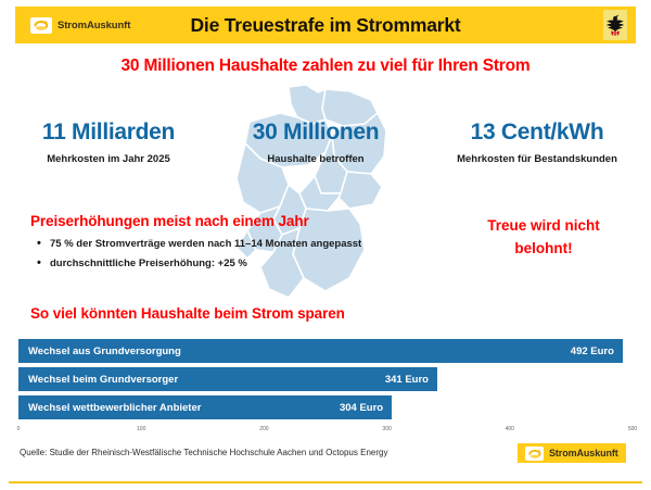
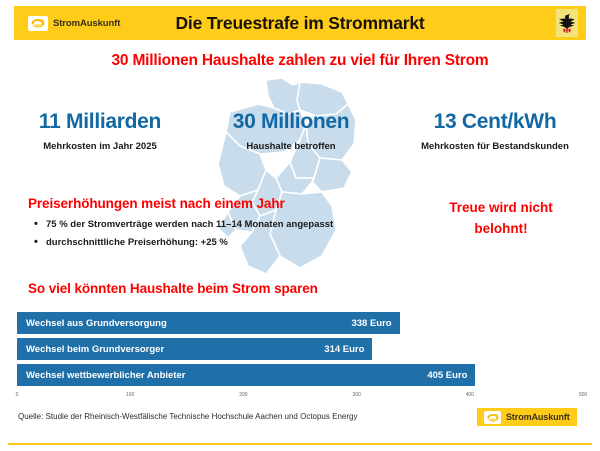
Wechsel aus Grundversorgung: 492 -> 338
Wechsel beim Grundversorger: 341 -> 314
Wechsel wettbewerblicher Anbieter: 304 -> 405
